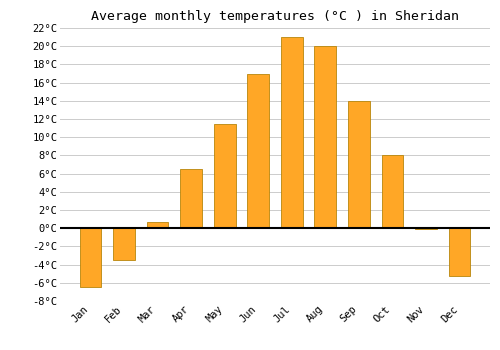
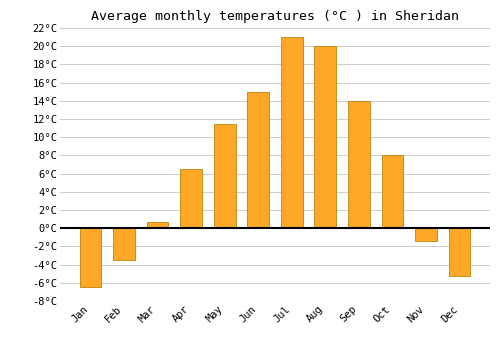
Jun: 17.0°C -> 15.0°C
Nov: -0.1°C -> -1.4°C
